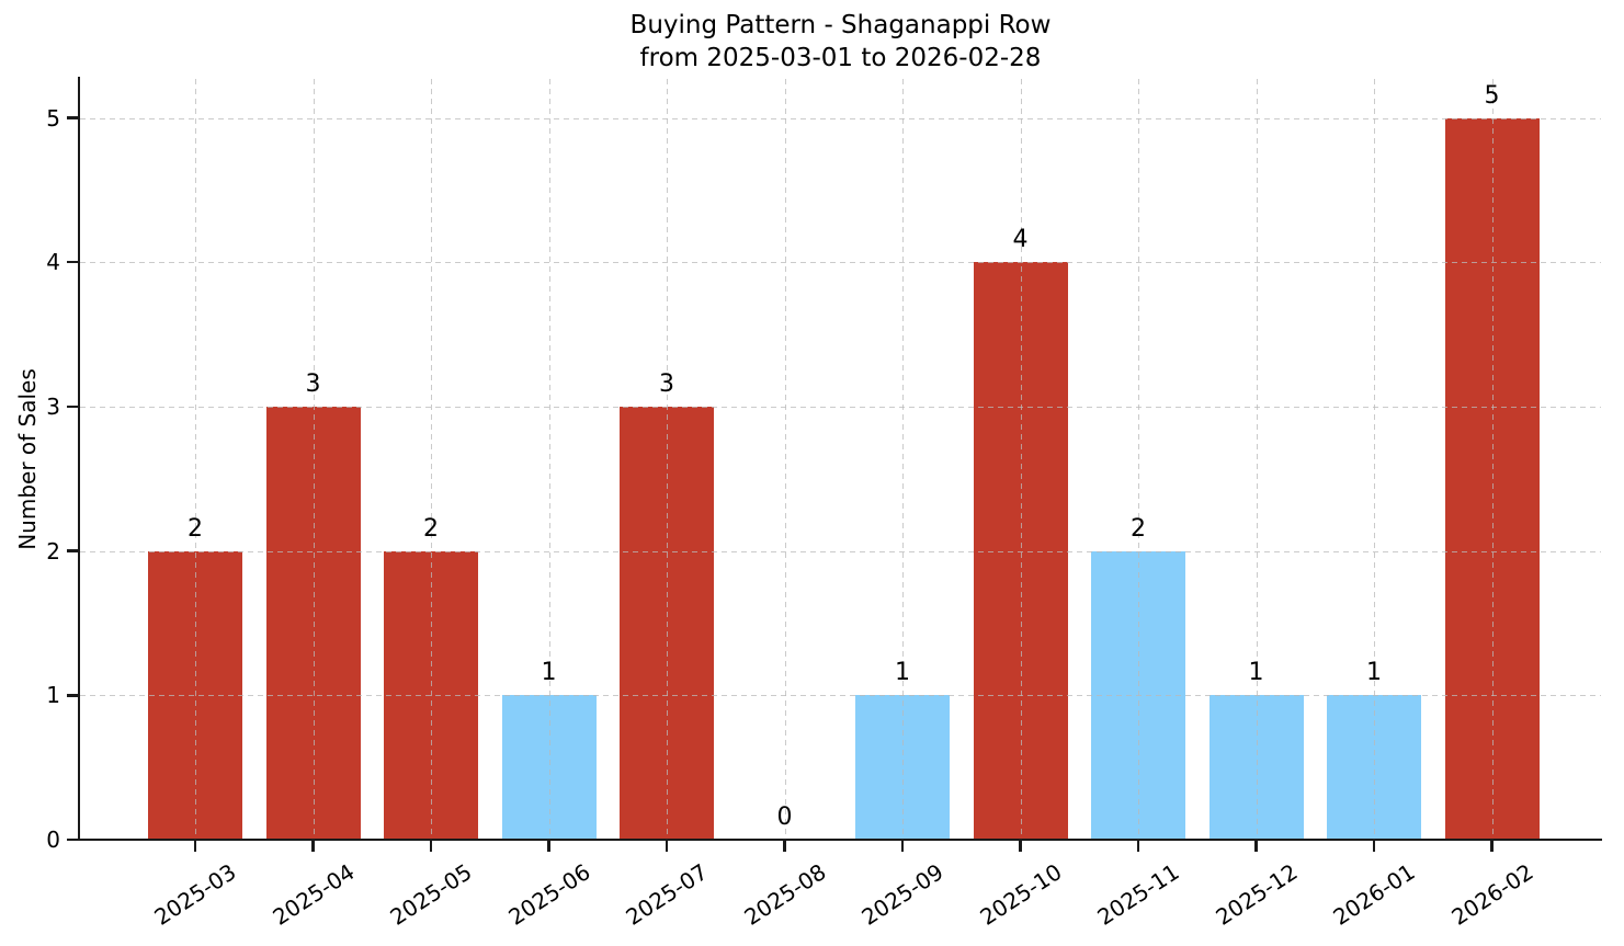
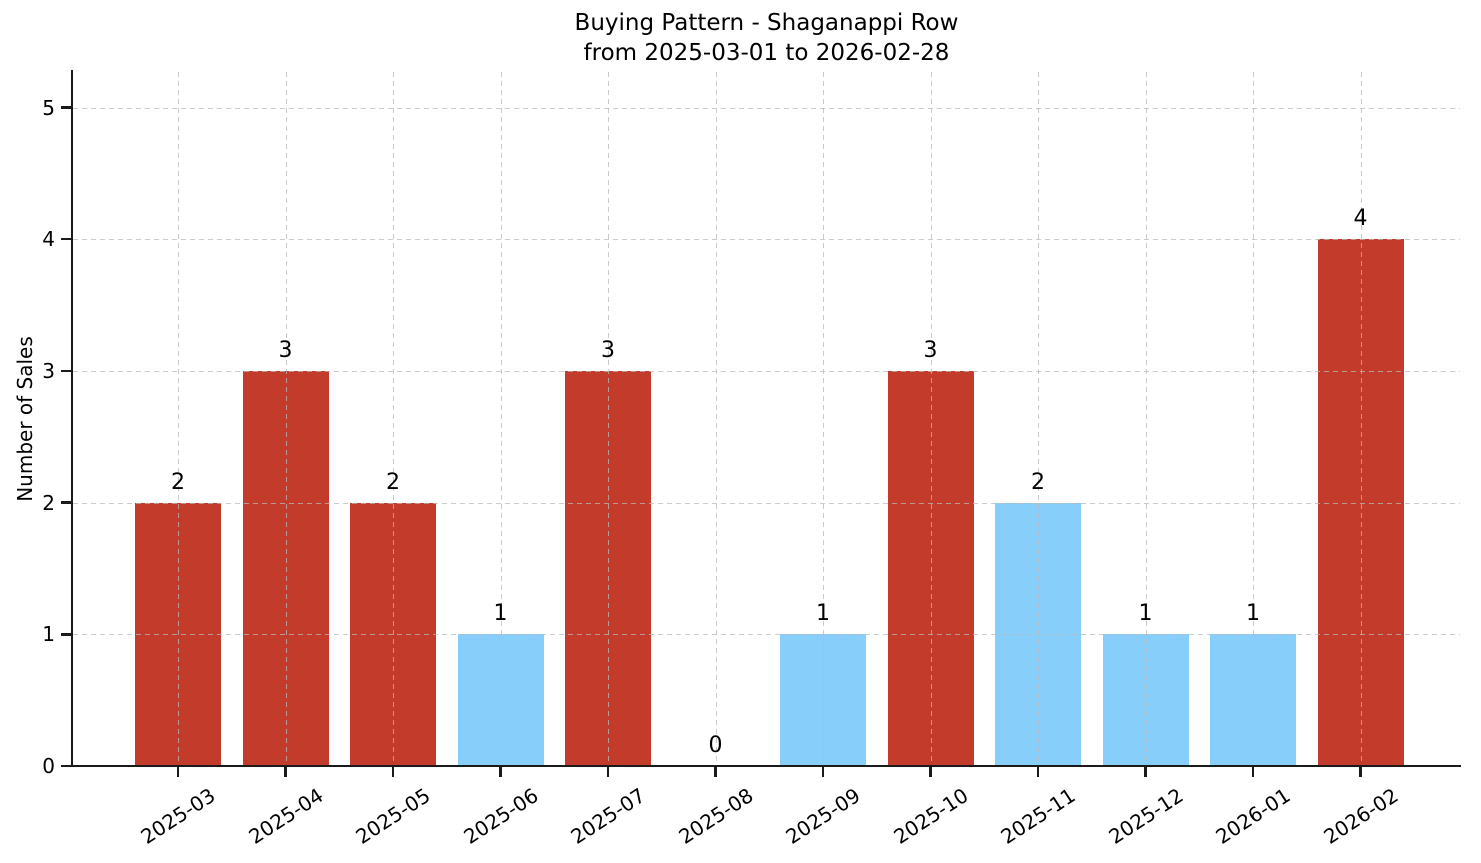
2025-10: 4 -> 3
2026-02: 5 -> 4
